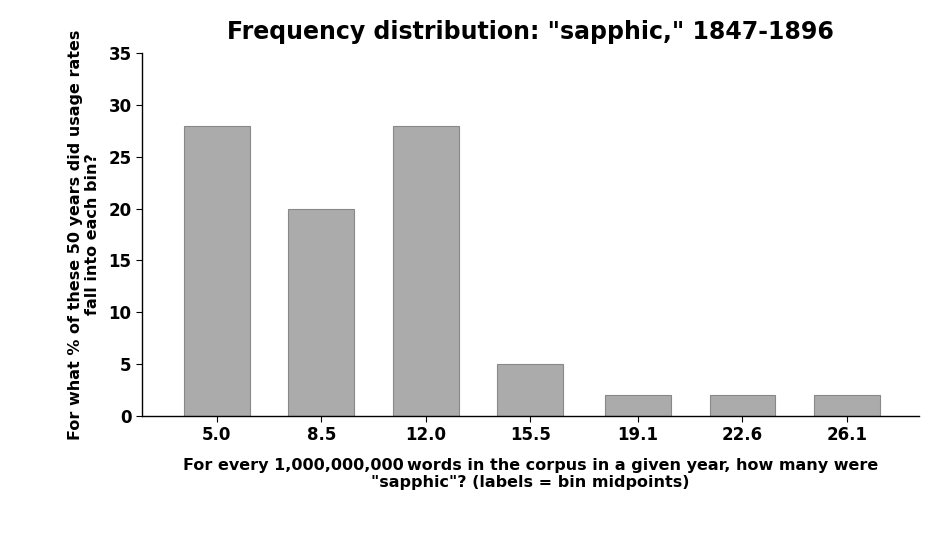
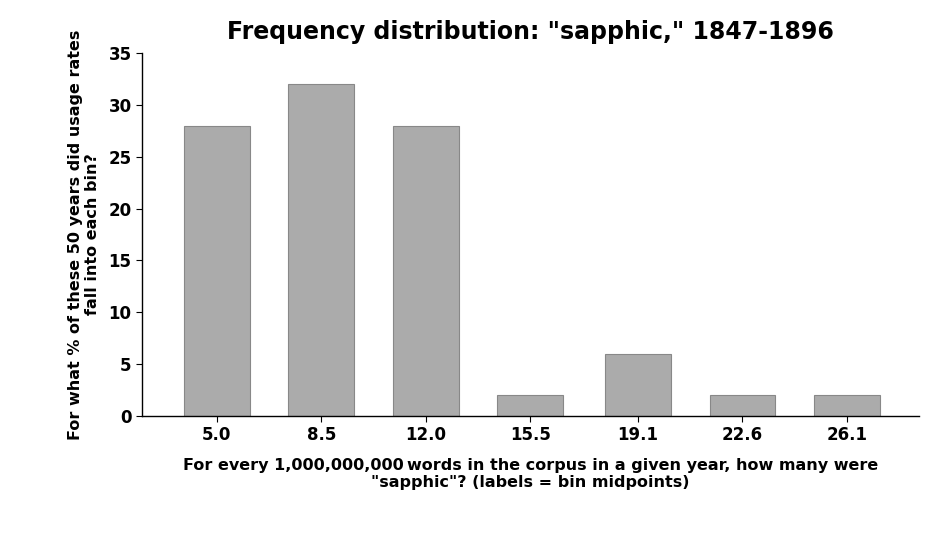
8.5: 20 -> 32
15.5: 5 -> 2
19.1: 2 -> 6
